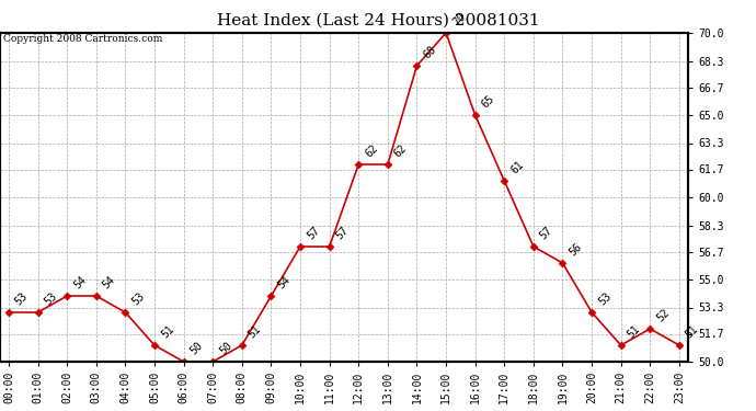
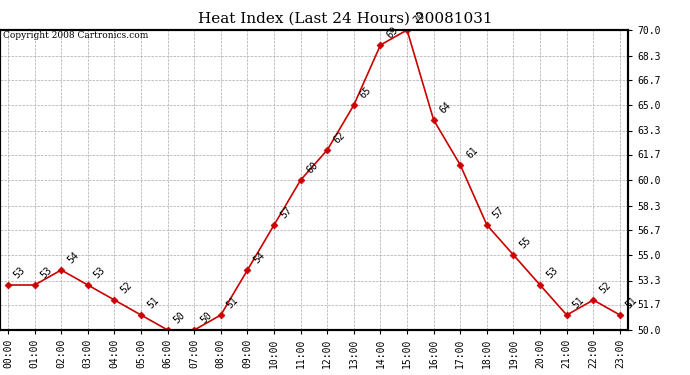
03:00: 54 -> 53
04:00: 53 -> 52
11:00: 57 -> 60
13:00: 62 -> 65
14:00: 68 -> 69
16:00: 65 -> 64
19:00: 56 -> 55
